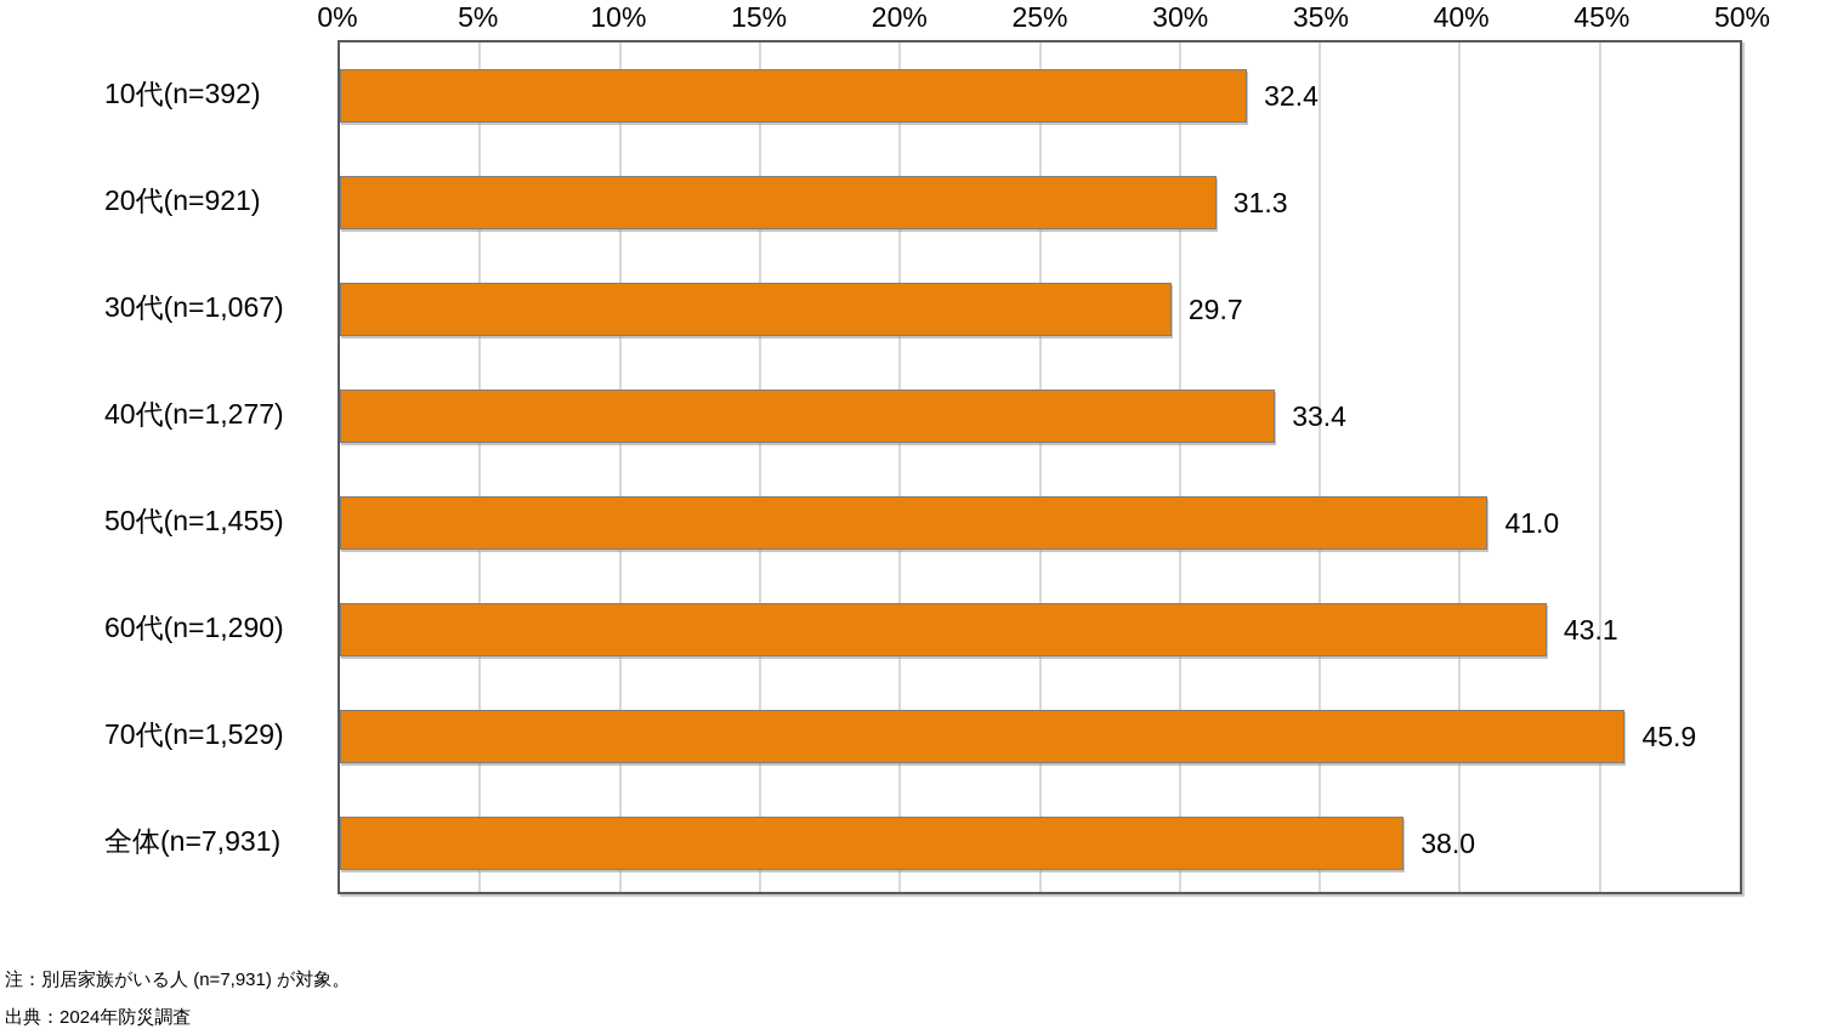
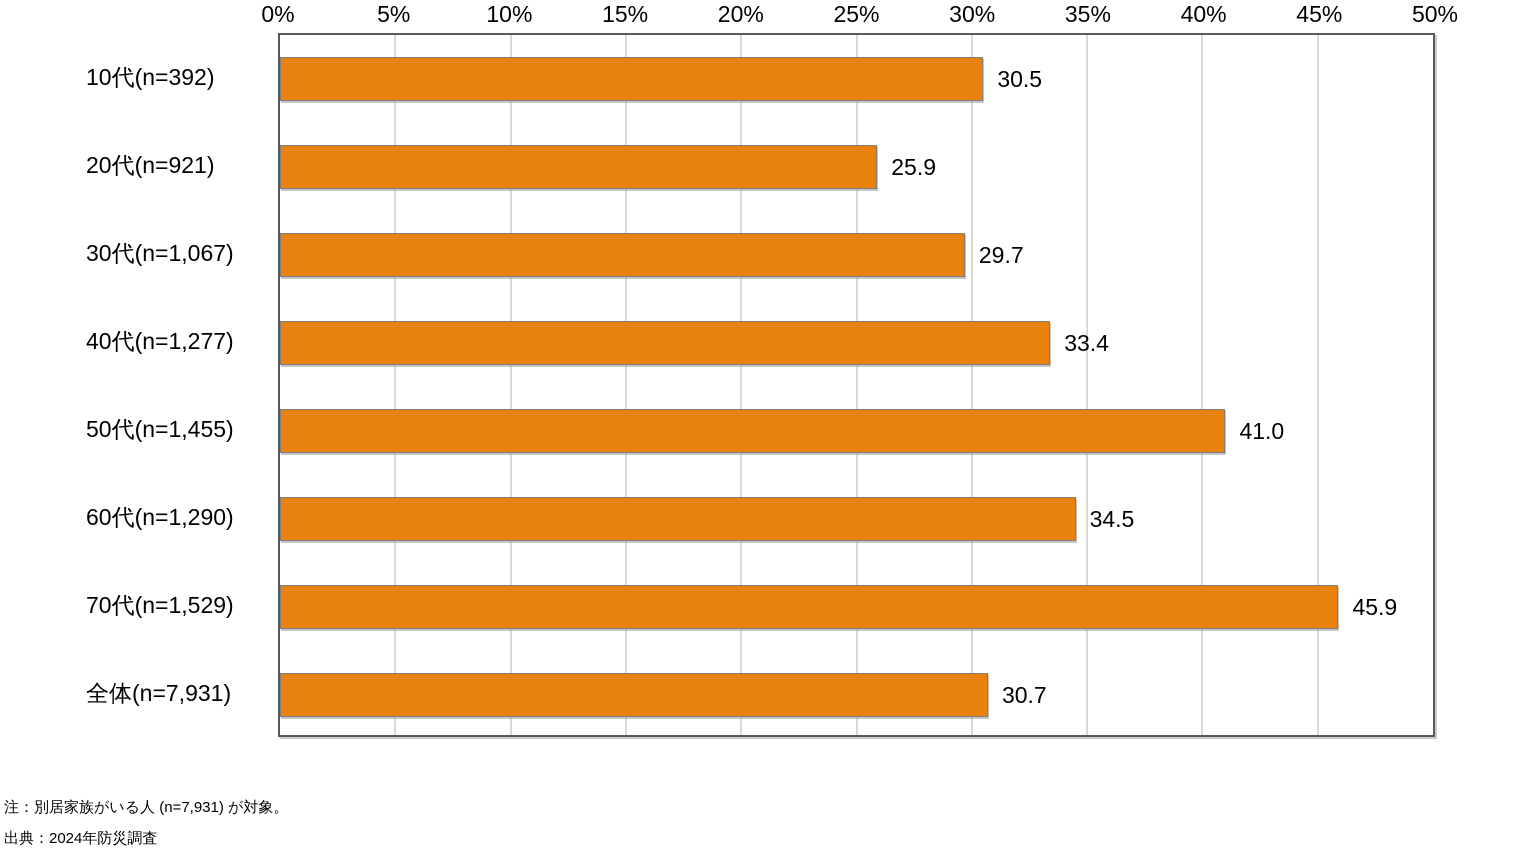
10代(n=392): 32.4 -> 30.5
20代(n=921): 31.3 -> 25.9
60代(n=1,290): 43.1 -> 34.5
全体(n=7,931): 38.0 -> 30.7
